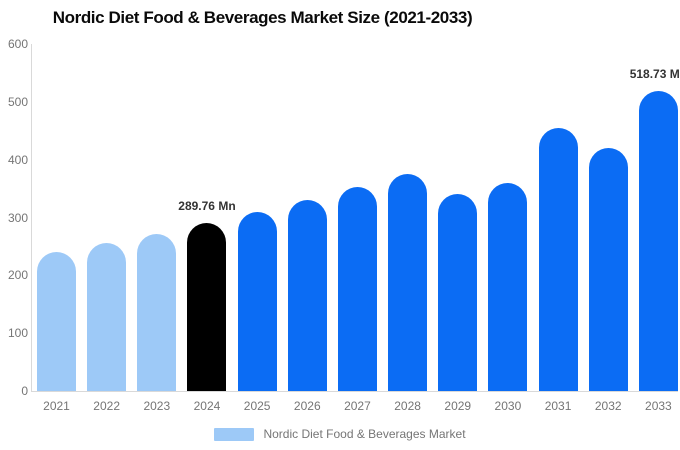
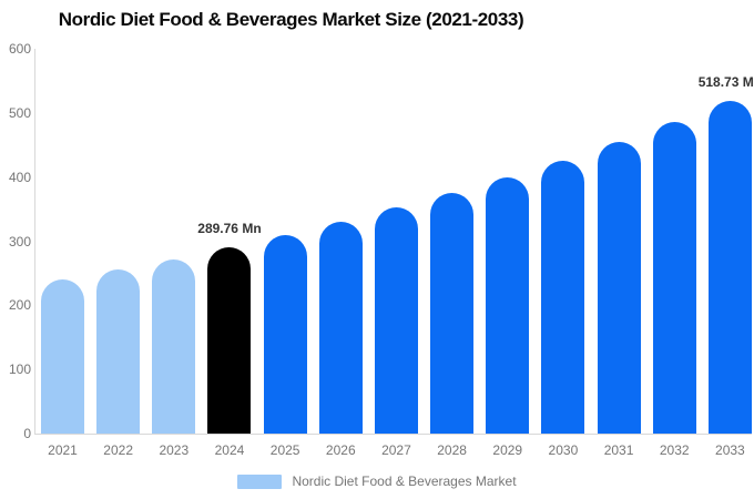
2029: 340 -> 400
2030: 360 -> 420
2032: 420 -> 490
